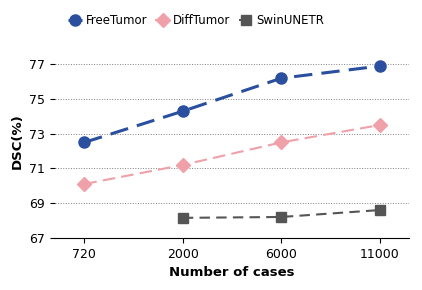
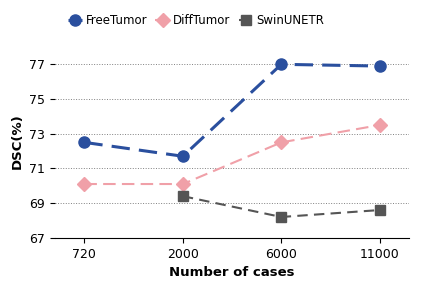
FreeTumor/2000: 74.3 -> 71.7
DiffTumor/2000: 71.2 -> 70.1
SwinUNETR/2000: 68.2 -> 69.4
FreeTumor/6000: 76.2 -> 77.0
